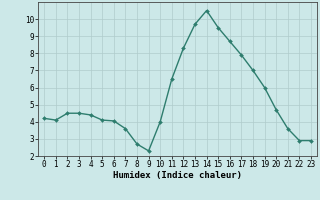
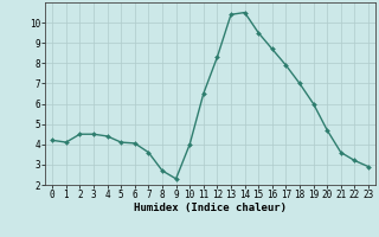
13: 9.7 -> 10.4
22: 2.9 -> 3.2
